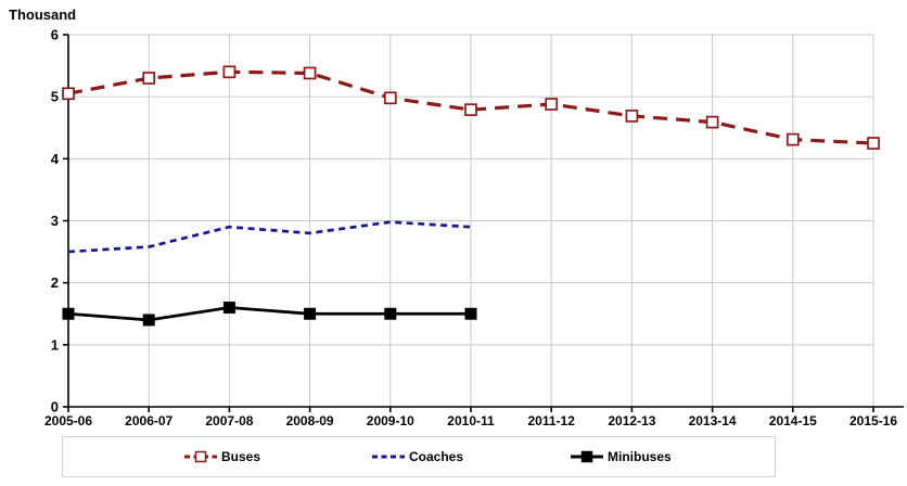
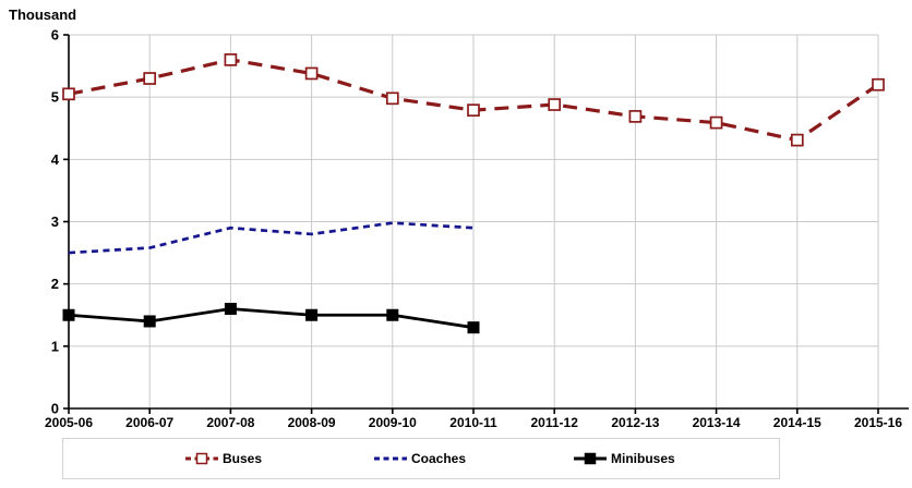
Buses/2007-08: 5.4 -> 5.6
Minibuses/2010-11: 1.5 -> 1.3
Buses/2015-16: 4.2 -> 5.2
